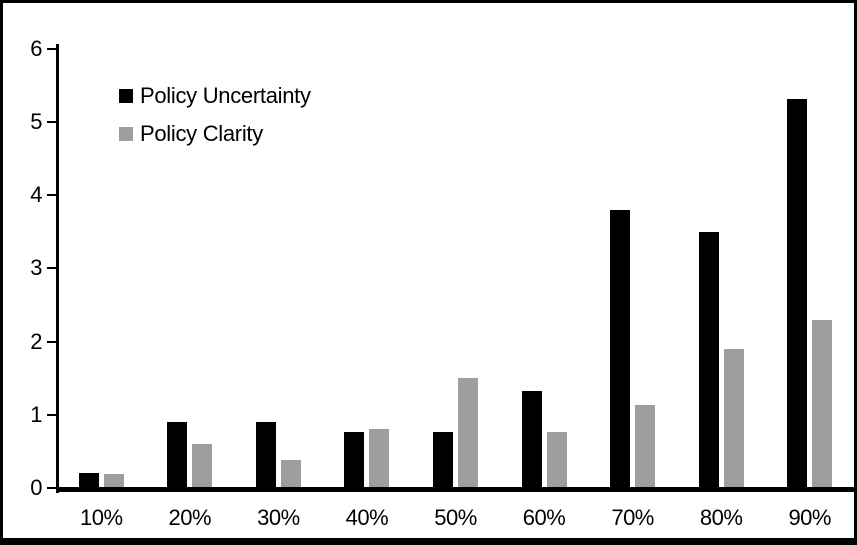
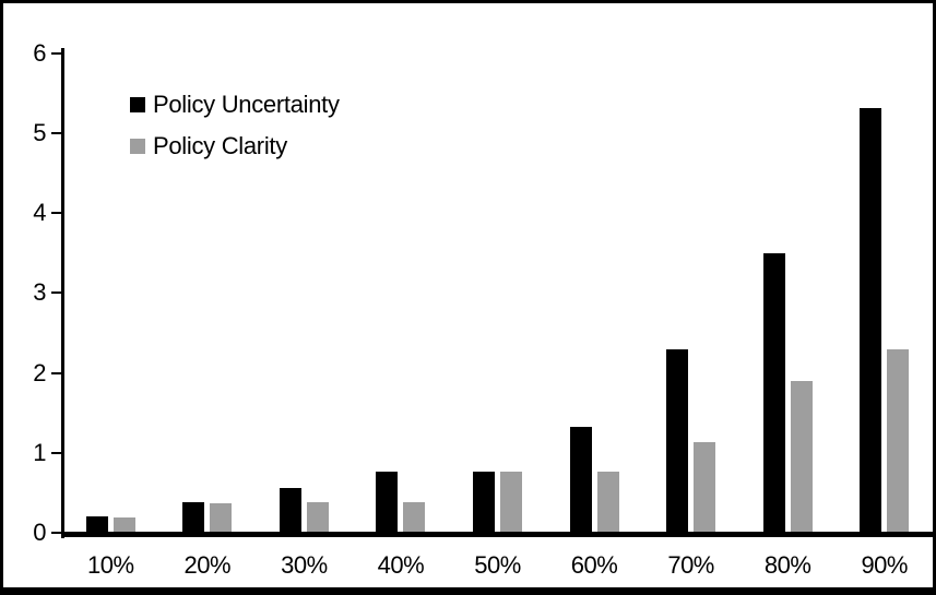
Policy Uncertainty/20%: 0.9 -> 0.4
Policy Clarity/20%: 0.6 -> 0.4
Policy Uncertainty/30%: 0.9 -> 0.6
Policy Clarity/40%: 0.8 -> 0.4
Policy Clarity/50%: 1.5 -> 0.8
Policy Uncertainty/70%: 3.8 -> 2.3
